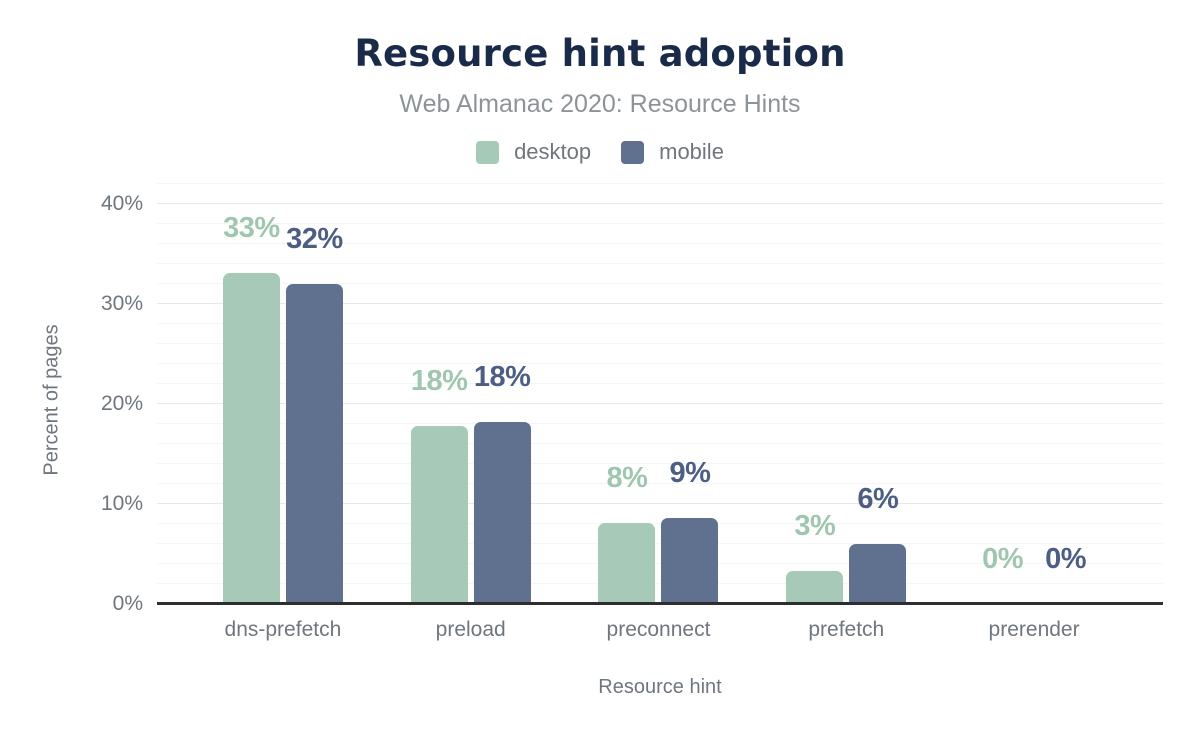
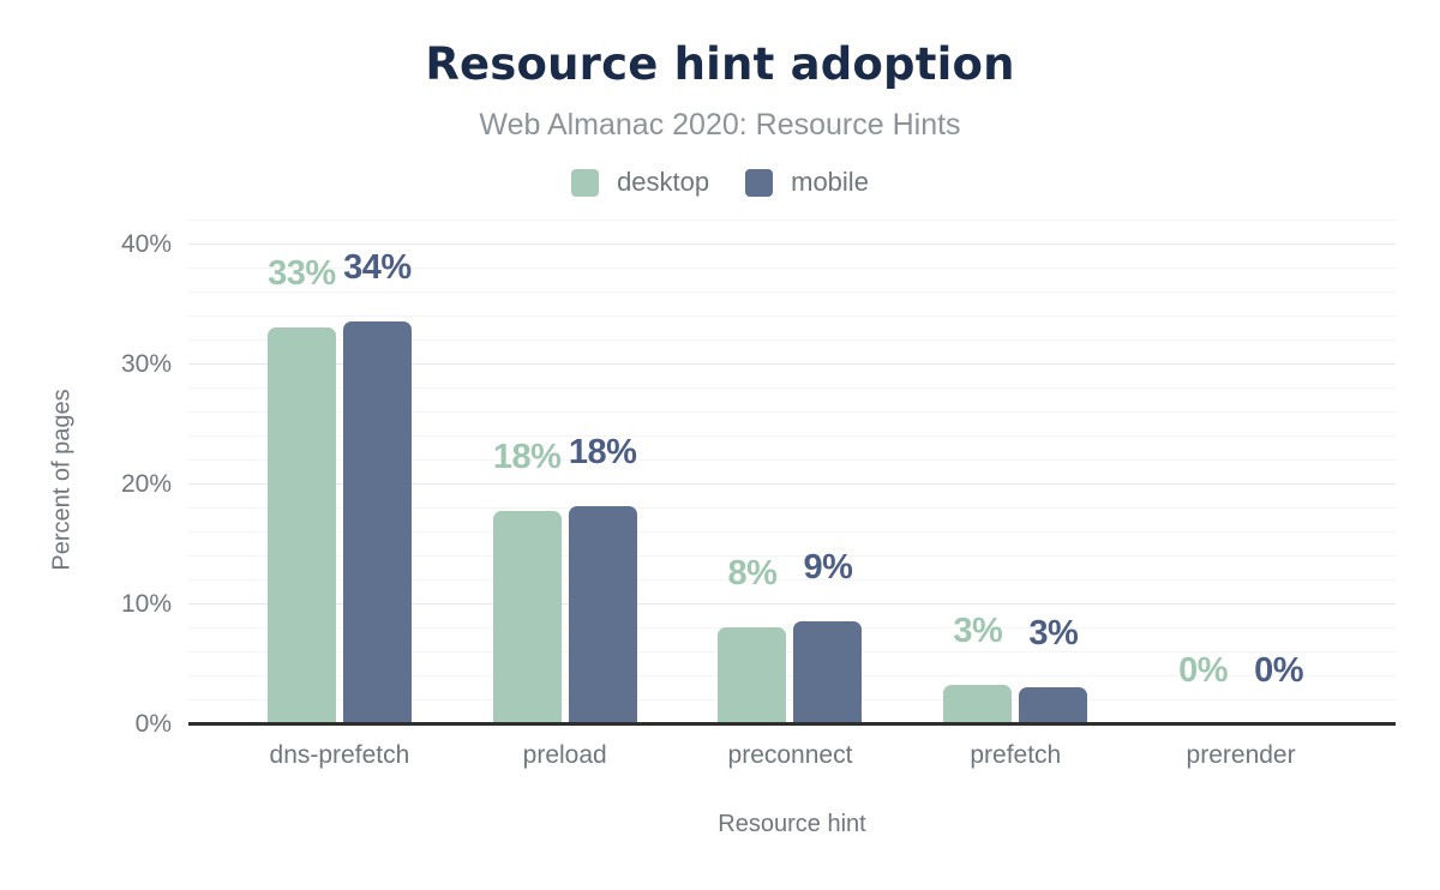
mobile/dns-prefetch: 32% -> 34%
mobile/prefetch: 6% -> 3%
